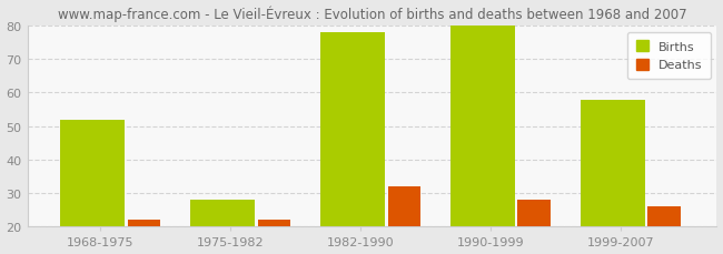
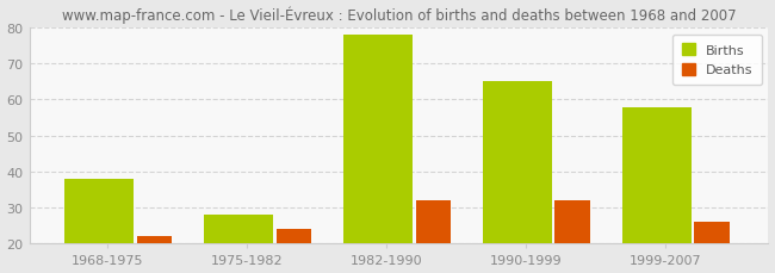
Births/1968-1975: 52 -> 38
Deaths/1975-1982: 22 -> 24
Births/1990-1999: 80 -> 65
Deaths/1990-1999: 28 -> 32
